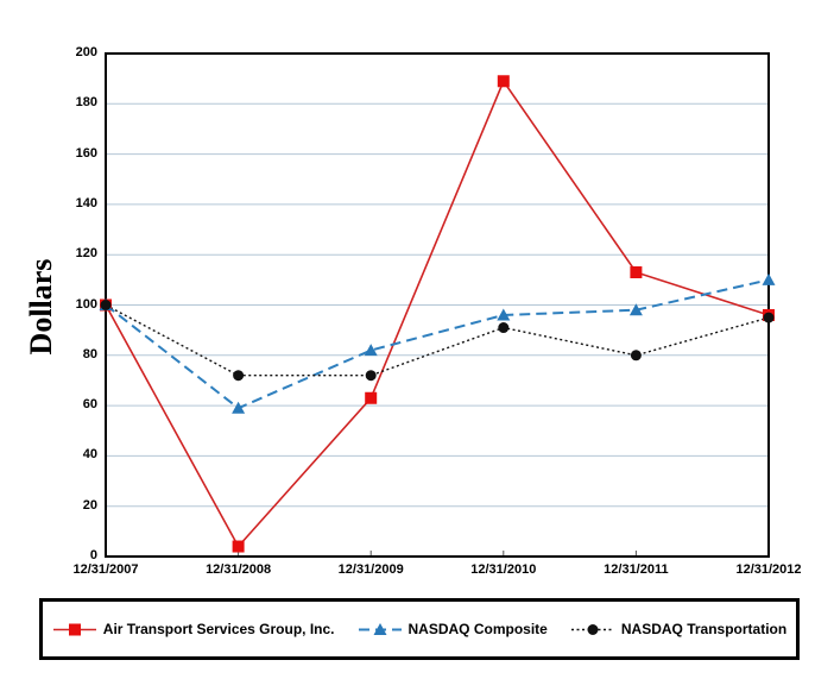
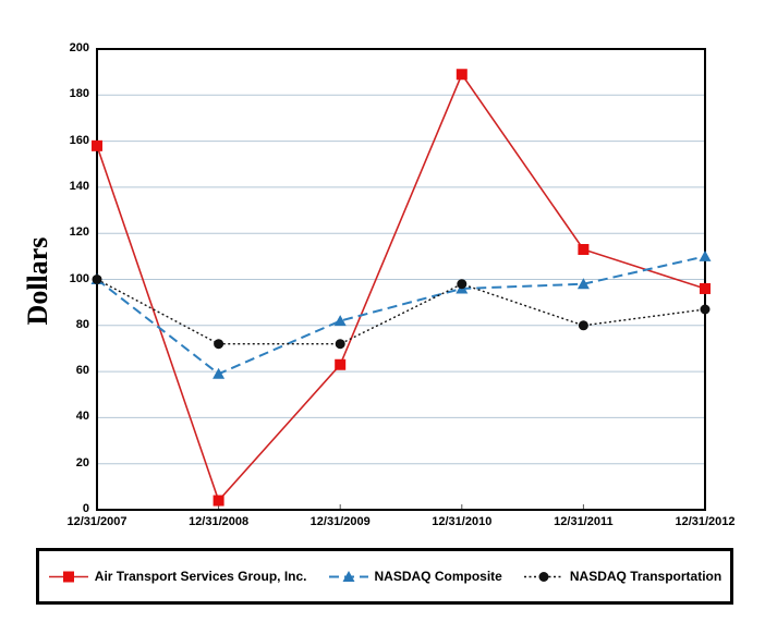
Air Transport Services Group, Inc./12/31/2007: 100 -> 158
NASDAQ Transportation/12/31/2010: 91 -> 98
NASDAQ Transportation/12/31/2012: 95 -> 87
